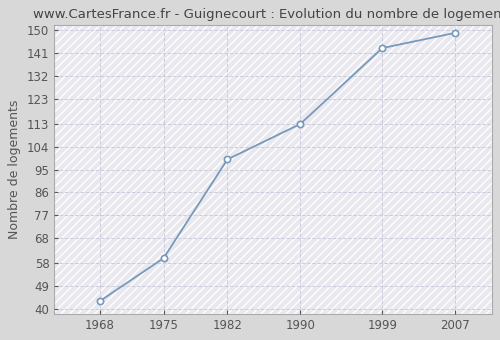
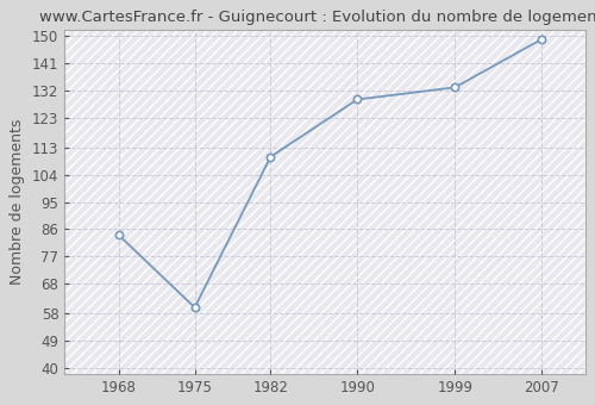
1968: 43 -> 84
1982: 99 -> 110
1990: 113 -> 129
1999: 143 -> 133
